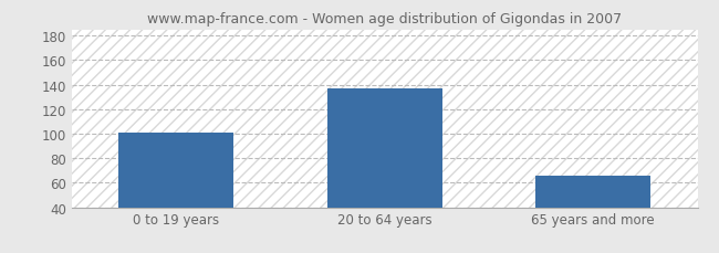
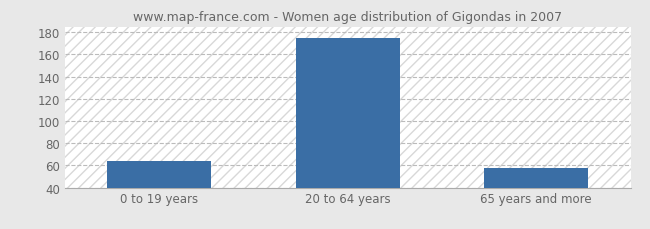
0 to 19 years: 101 -> 64
20 to 64 years: 137 -> 175
65 years and more: 66 -> 58
